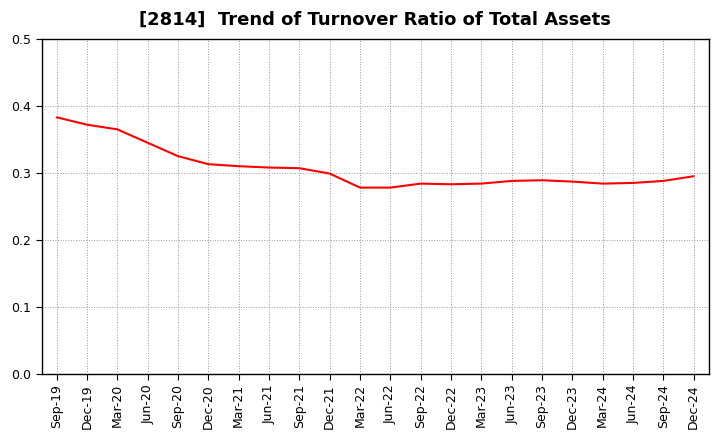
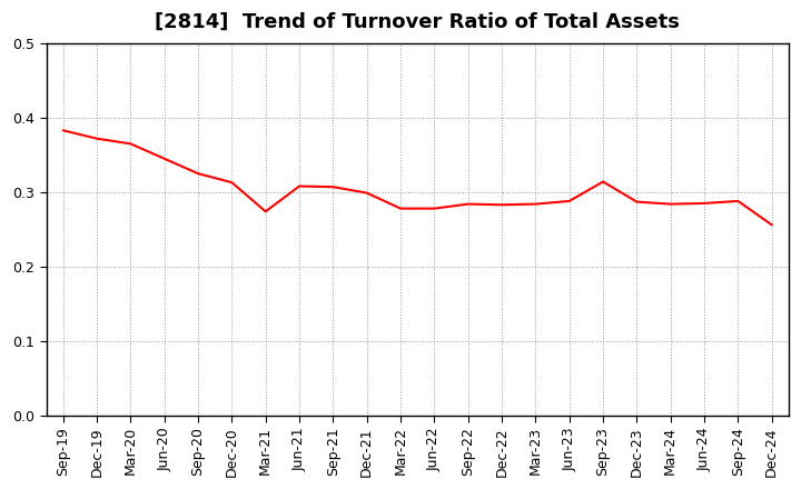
Mar-21: 0.310 -> 0.274
Sep-23: 0.289 -> 0.314
Dec-24: 0.295 -> 0.256
